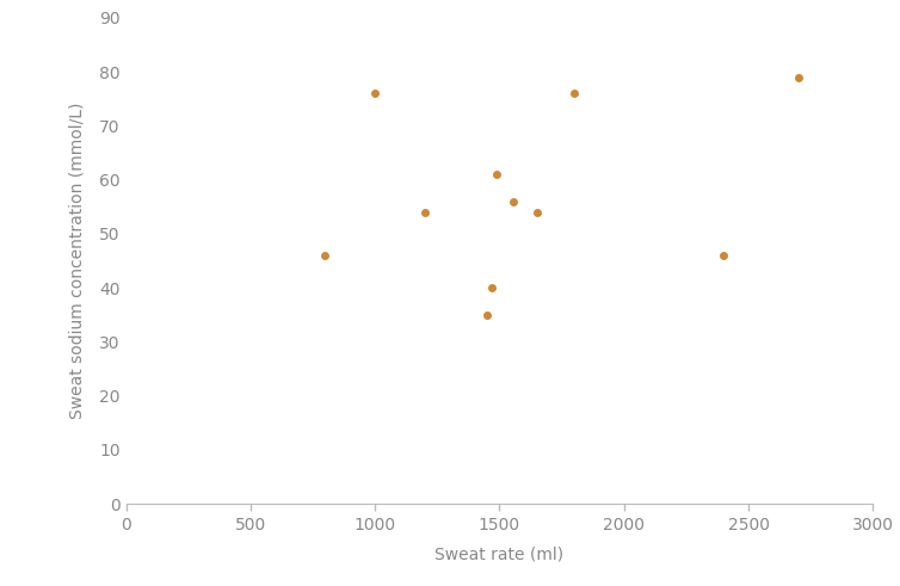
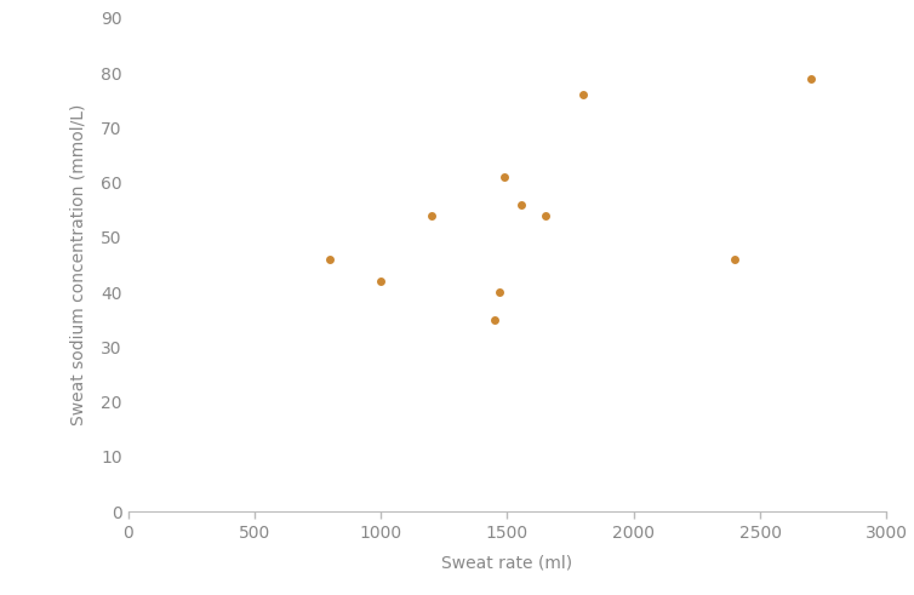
1000: 76 -> 42
